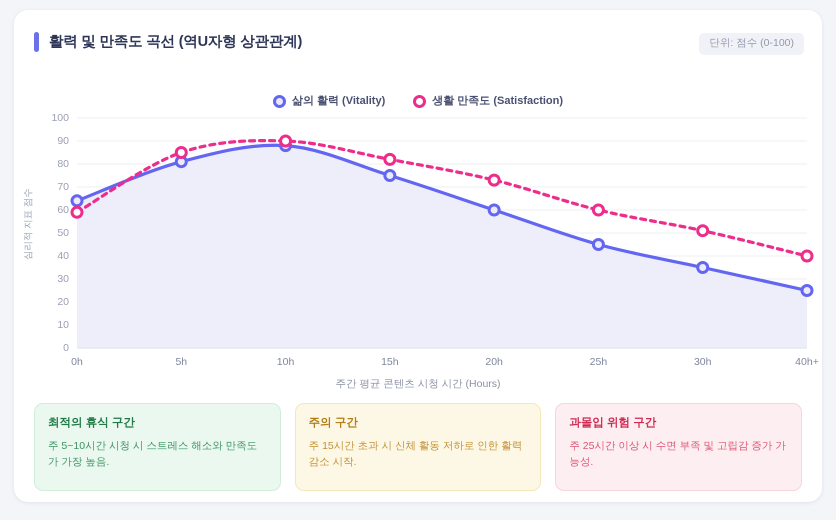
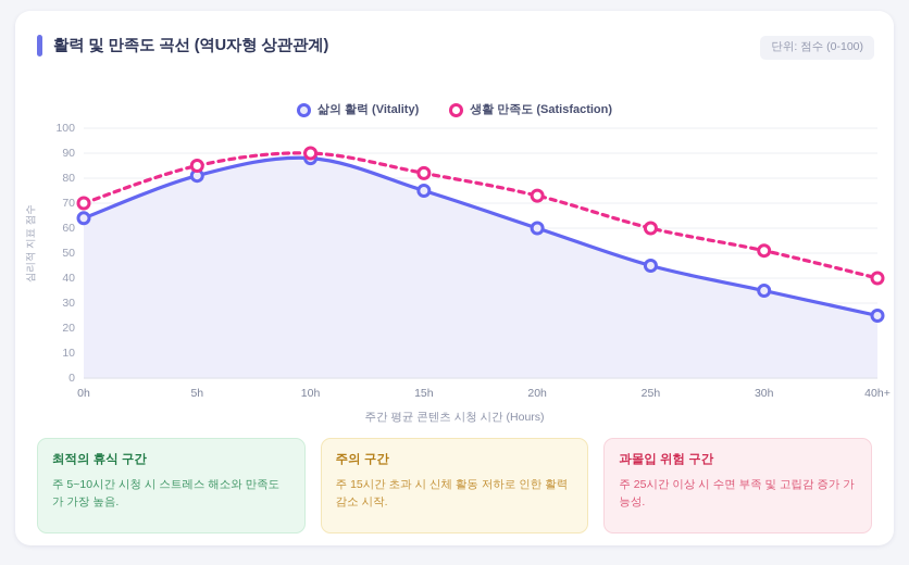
생활 만족도 (Satisfaction)/0h: 59 -> 70
